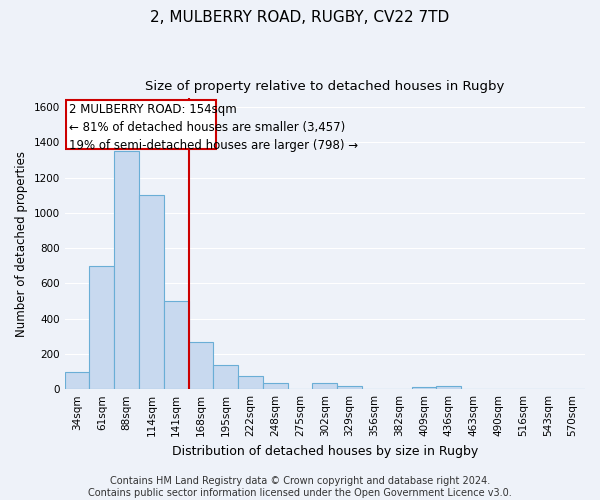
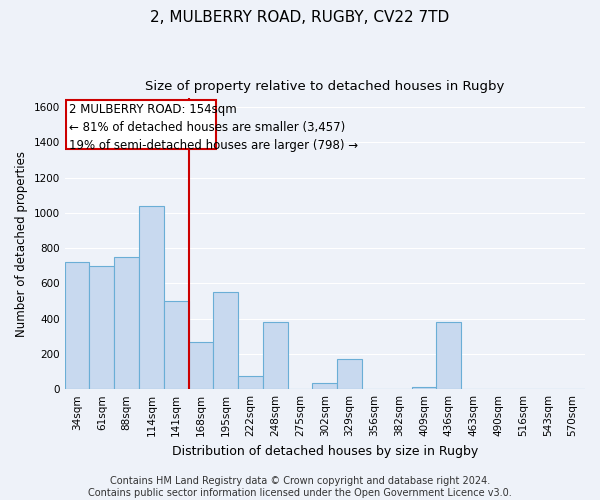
34sqm: 100 -> 720
88sqm: 1350 -> 750
114sqm: 1100 -> 1040
195sqm: 140 -> 550
248sqm: 40 -> 380
329sqm: 20 -> 170
436sqm: 20 -> 380
